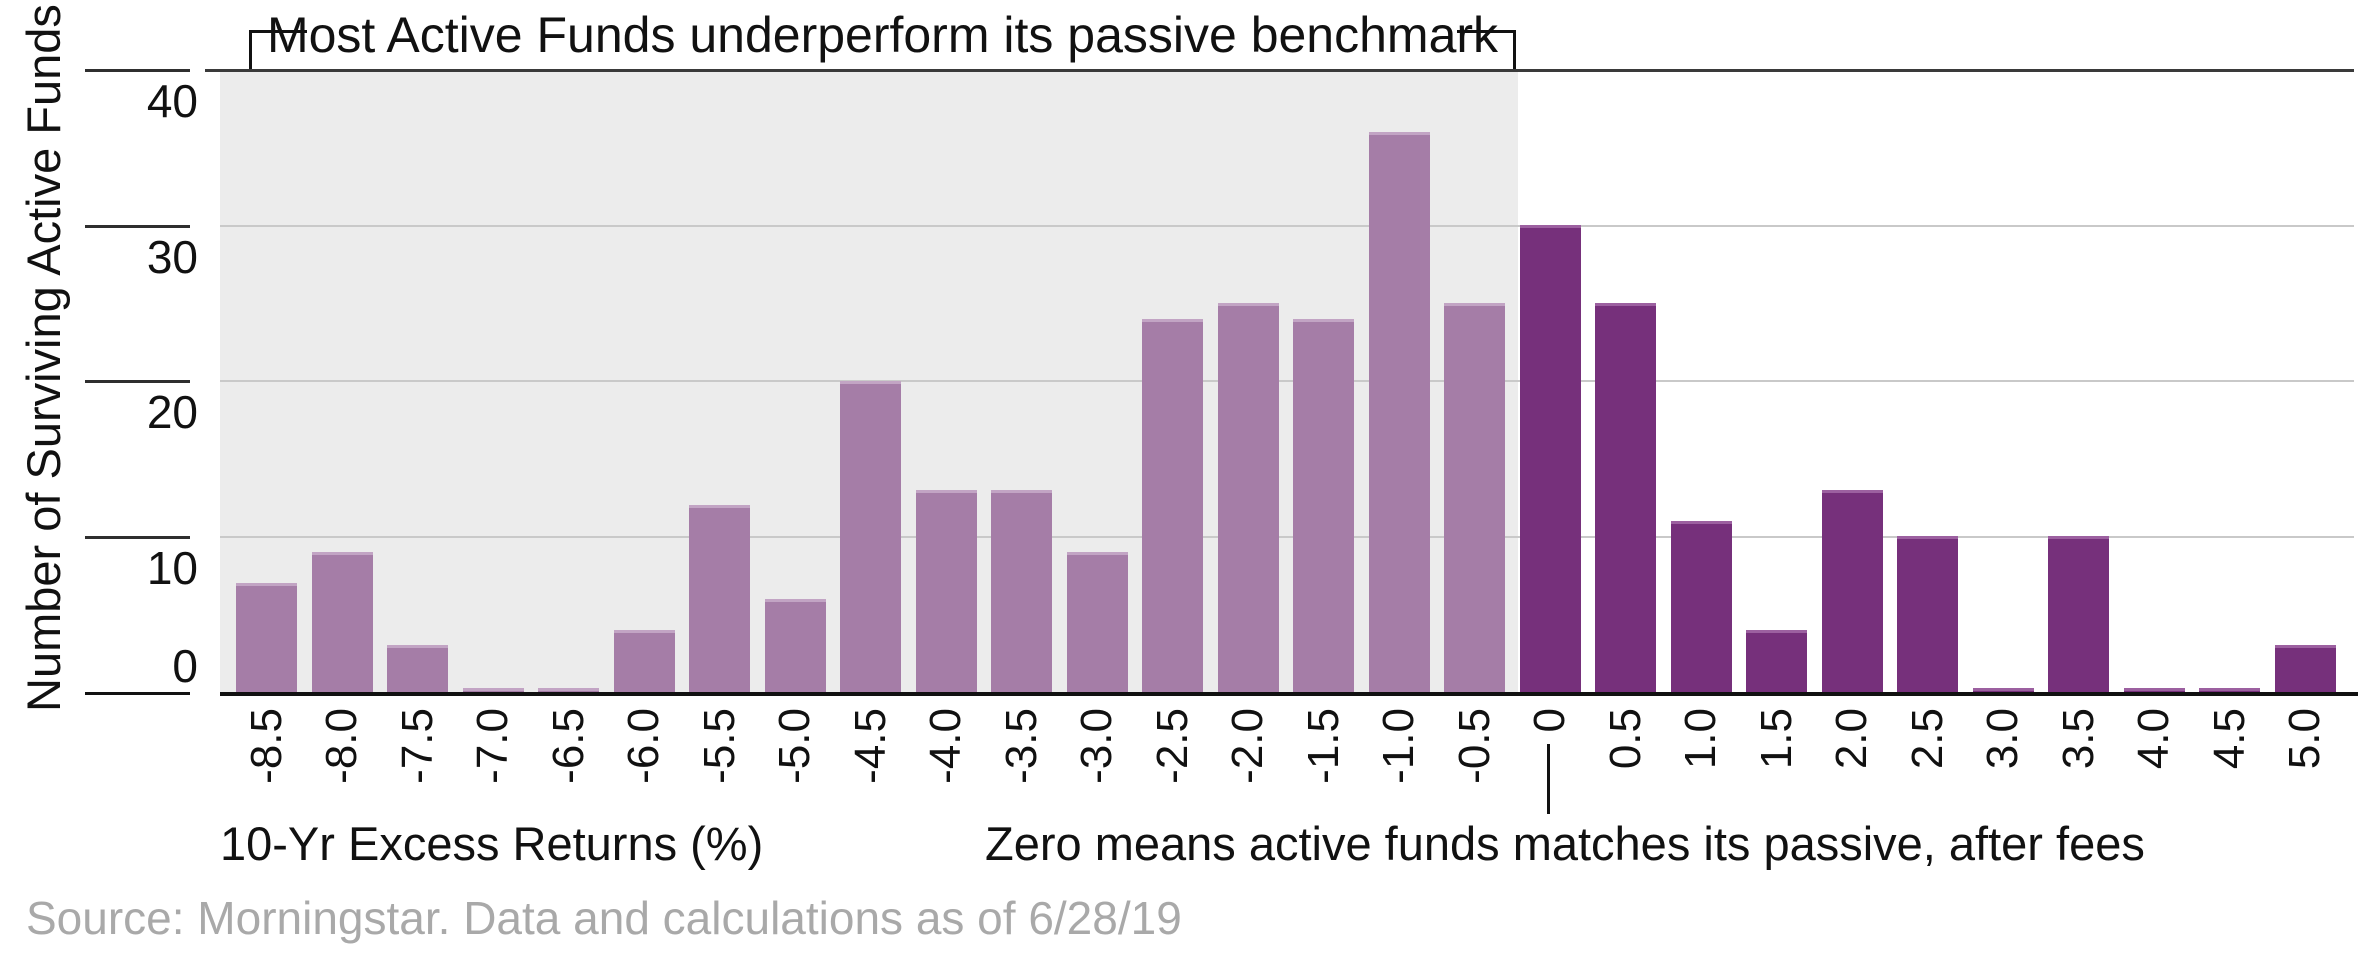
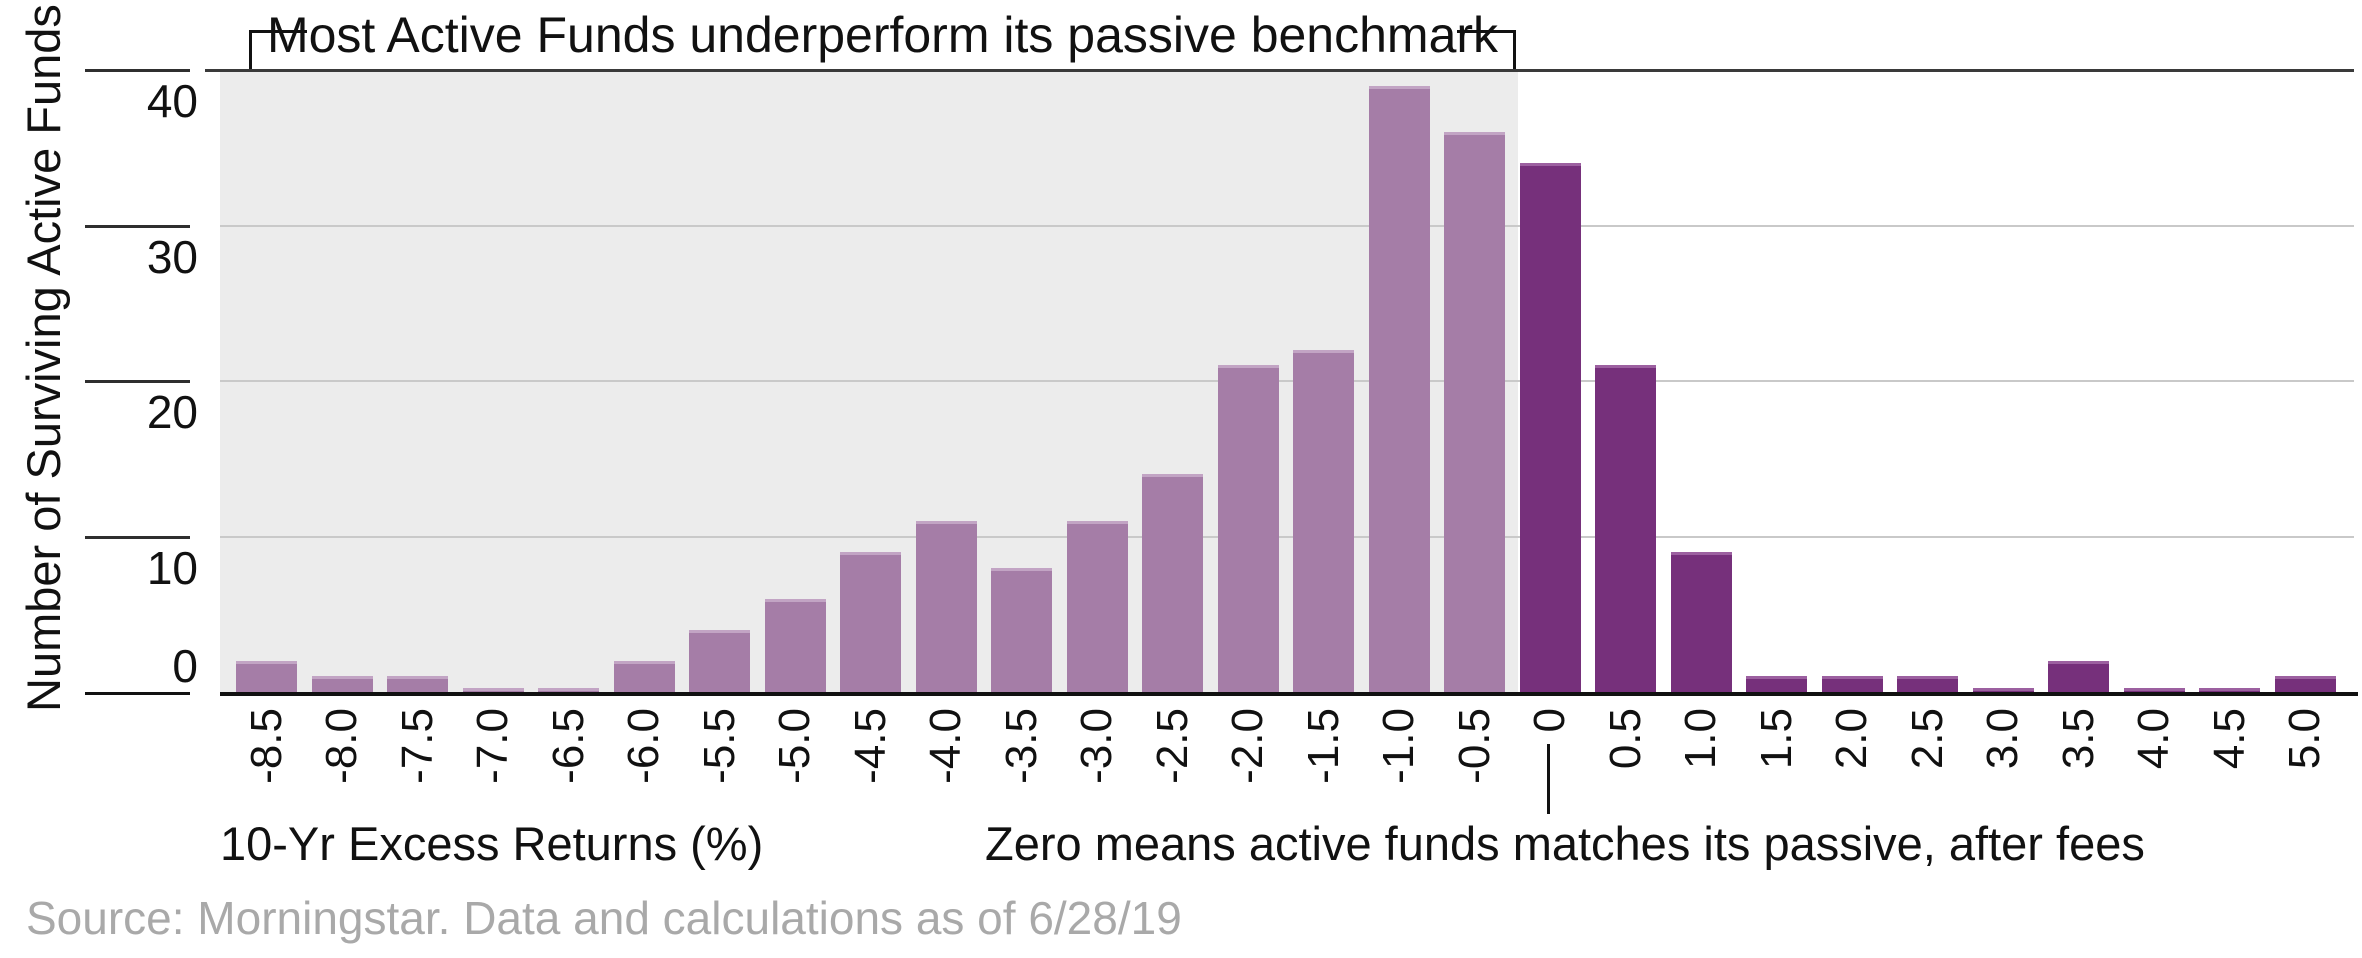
-8.5: 7 -> 2
-8.0: 9 -> 1
-7.5: 3 -> 1
-6.0: 4 -> 2
-5.5: 12 -> 4
-4.5: 20 -> 9
-4.0: 13 -> 11
-3.5: 13 -> 8
-3.0: 9 -> 11
-2.5: 24 -> 14
-2.0: 25 -> 21
-1.5: 24 -> 22
-1.0: 36 -> 39
-0.5: 25 -> 36
0: 30 -> 34
0.5: 25 -> 21
1.0: 11 -> 9
1.5: 4 -> 1
2.0: 13 -> 1
2.5: 10 -> 1
3.5: 10 -> 2
5.0: 3 -> 1
